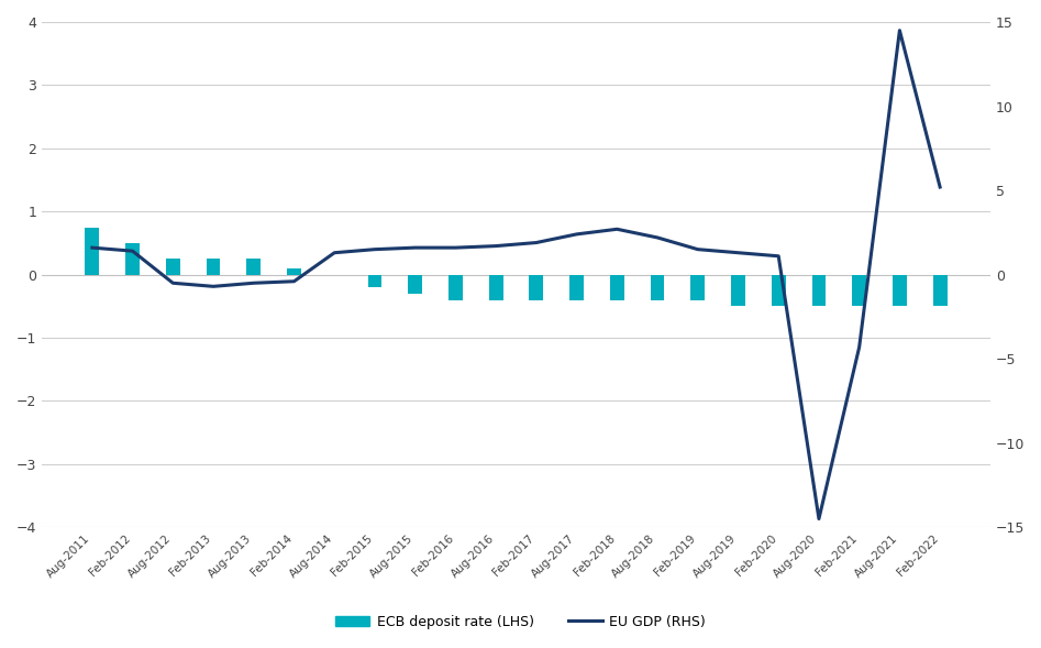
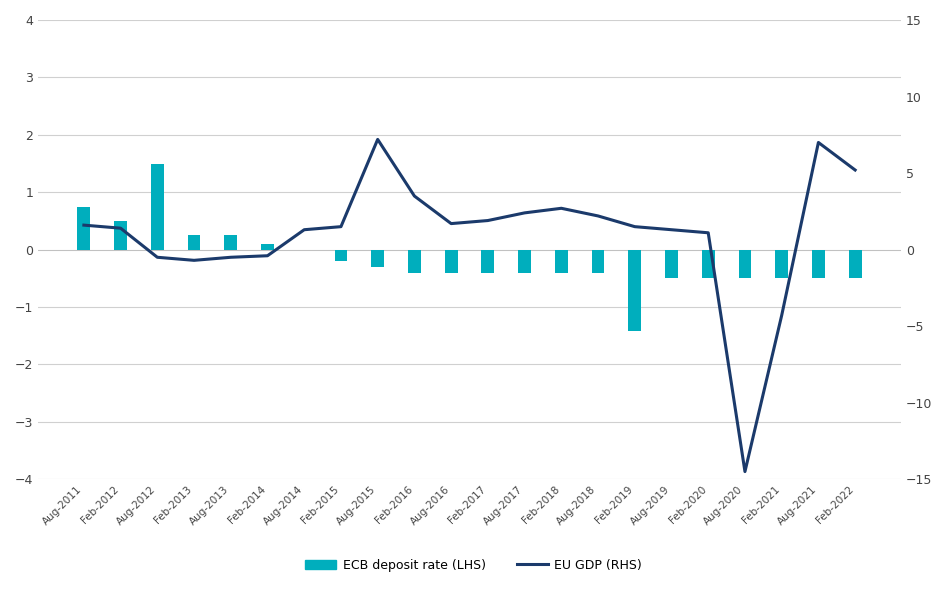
ECB deposit rate (LHS)/Aug-2012: 0.25 -> 1.50
EU GDP (RHS)/Aug-2015: 1.6 -> 7.2
EU GDP (RHS)/Feb-2016: 1.6 -> 3.5
ECB deposit rate (LHS)/Feb-2019: -0.40 -> -1.42
EU GDP (RHS)/Aug-2021: 14.5 -> 7.0
